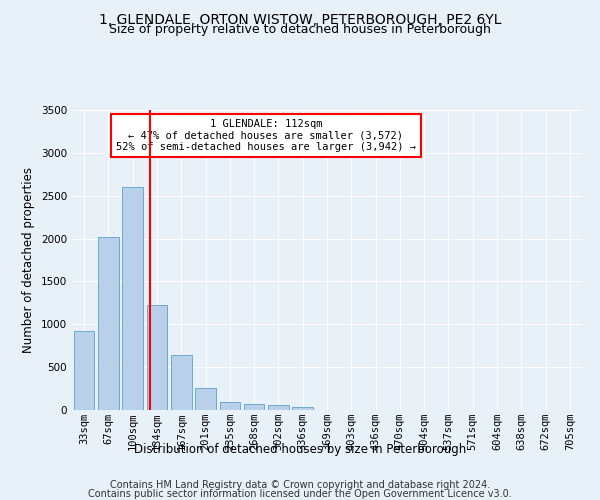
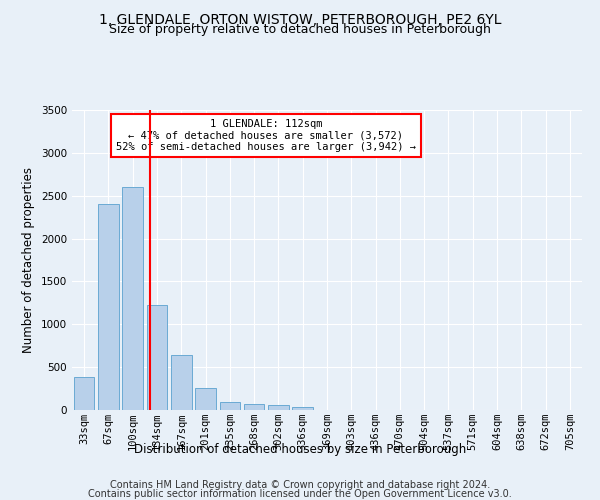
33sqm: 920 -> 390
67sqm: 2020 -> 2400
